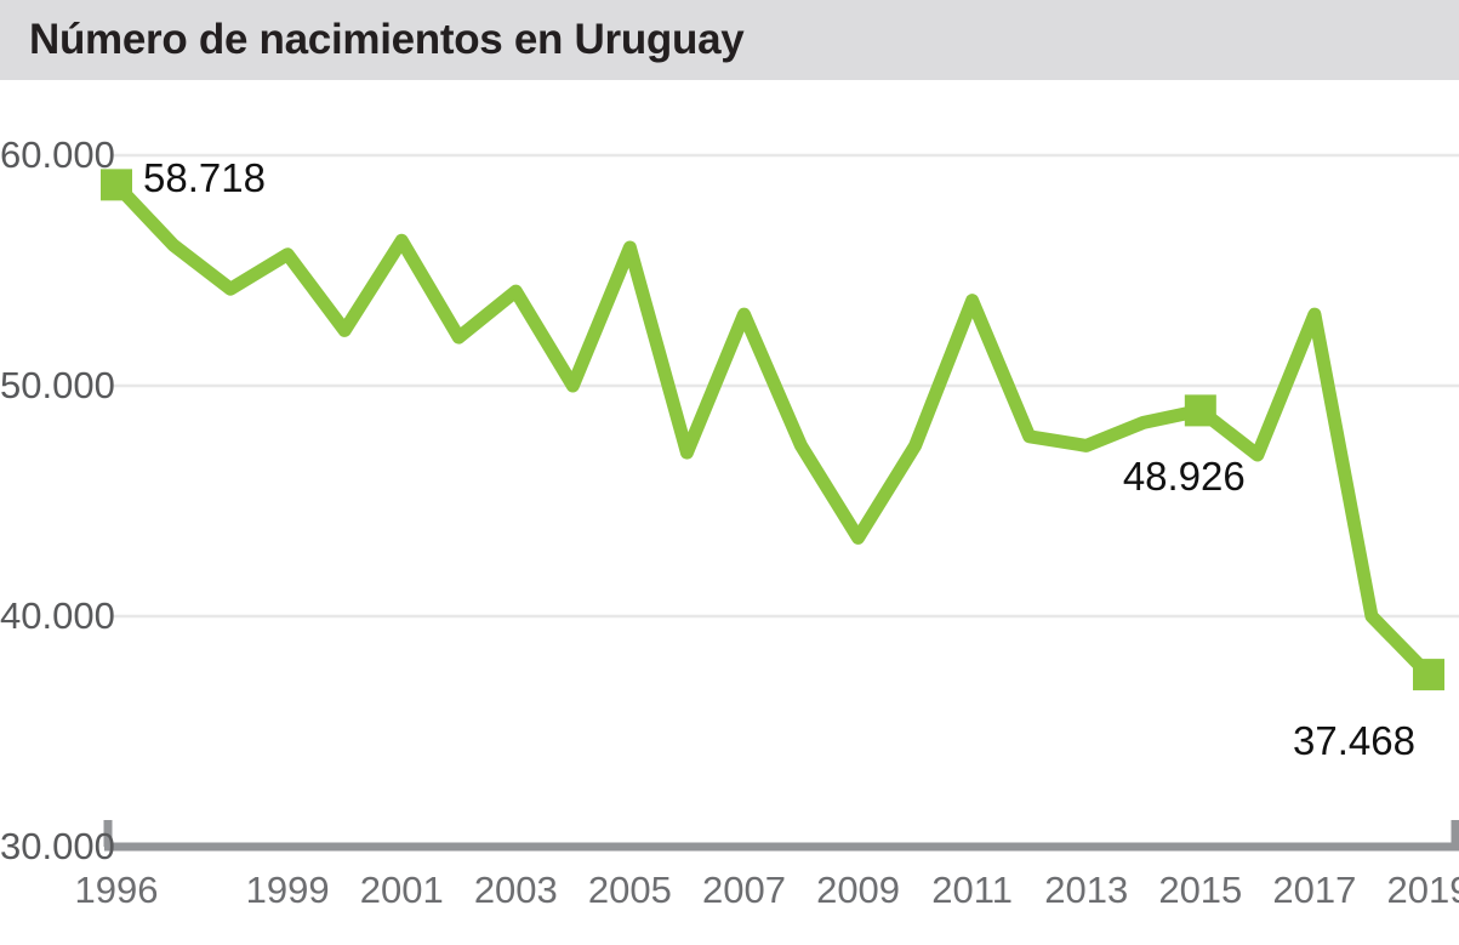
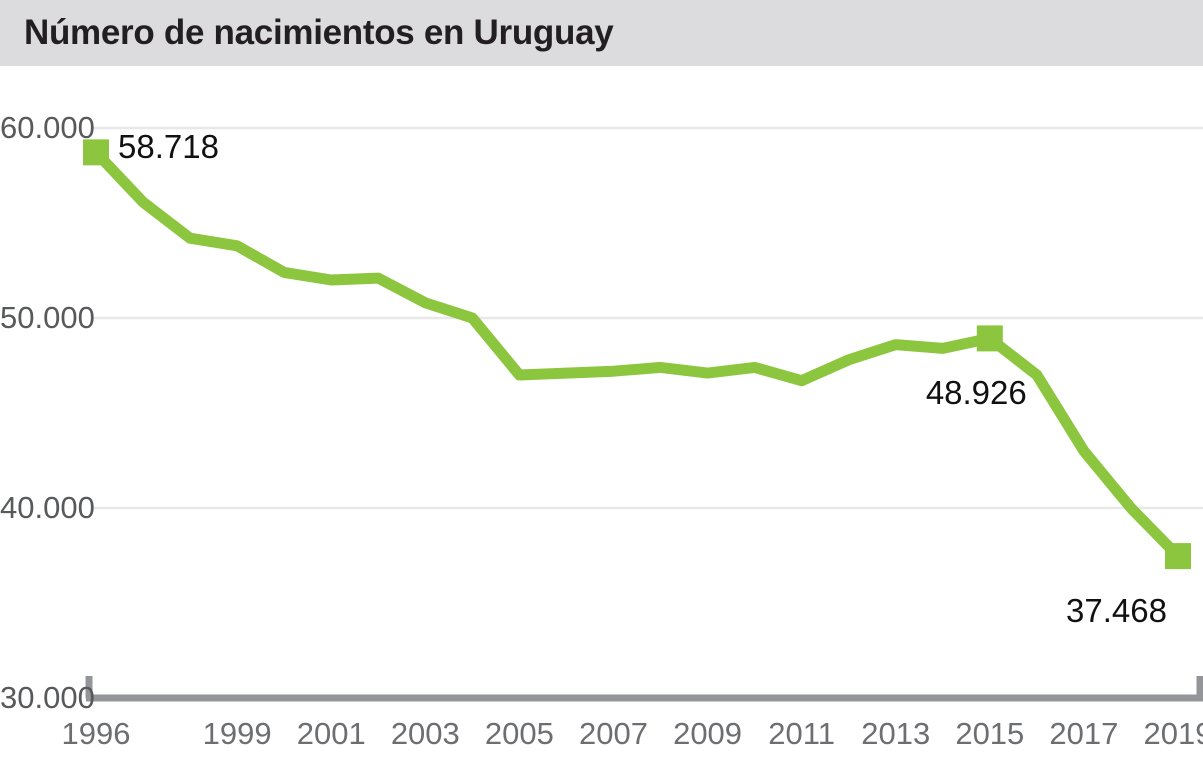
1999: 55700 -> 53800
2001: 56300 -> 52000
2003: 54100 -> 50800
2005: 56000 -> 47000
2007: 53100 -> 47200
2009: 43400 -> 47100
2011: 53700 -> 46700
2013: 47400 -> 48600
2017: 53100 -> 43000
